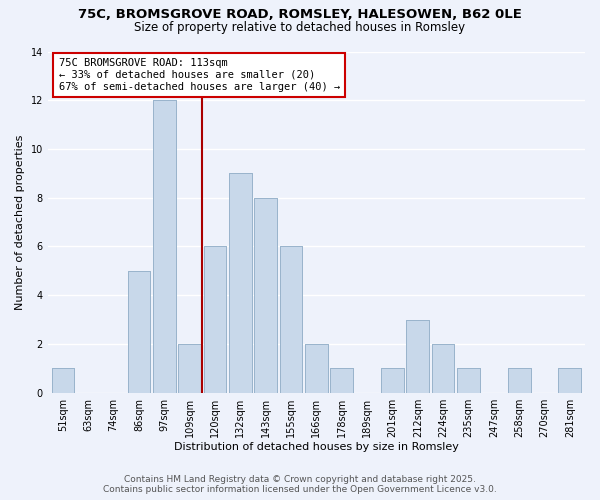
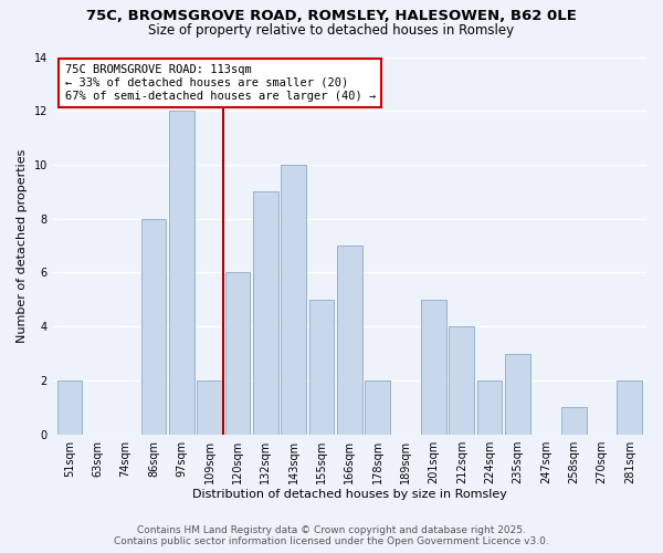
51sqm: 1 -> 2
86sqm: 5 -> 8
143sqm: 8 -> 10
155sqm: 6 -> 5
166sqm: 2 -> 7
178sqm: 1 -> 2
201sqm: 1 -> 5
212sqm: 3 -> 4
235sqm: 1 -> 3
281sqm: 1 -> 2
